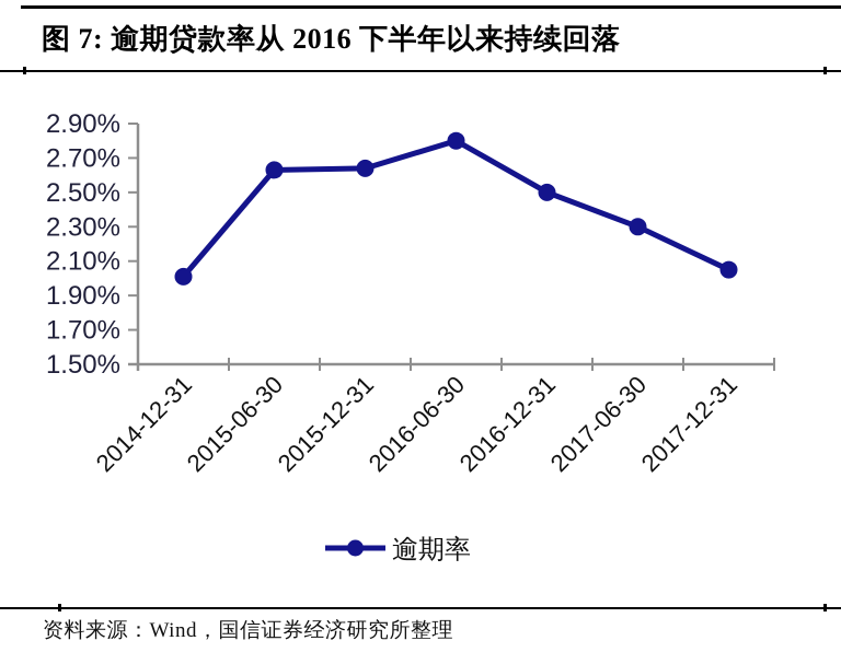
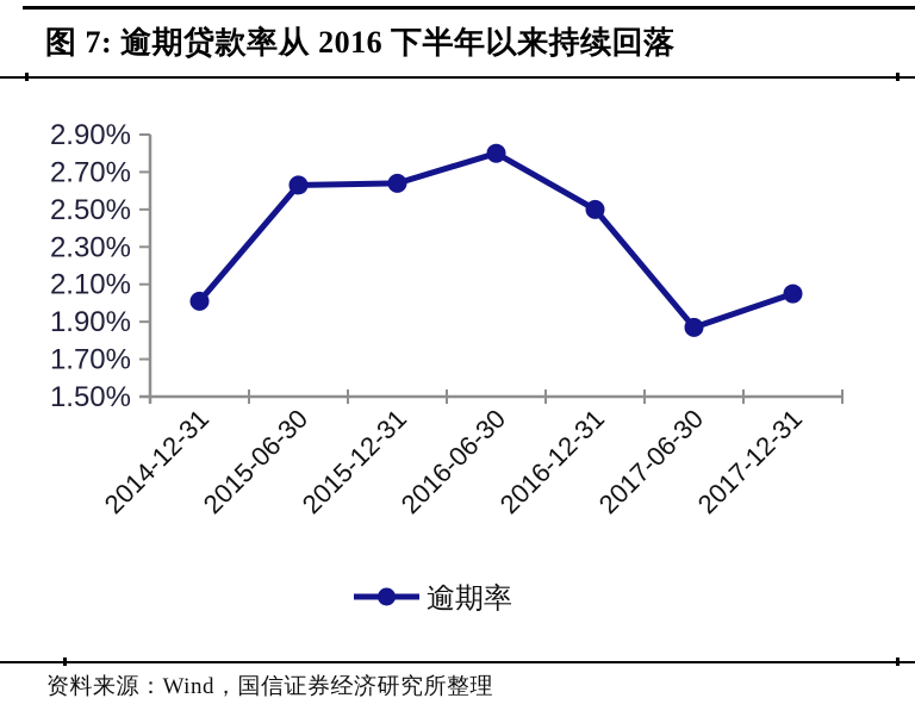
2017-06-30: 2.30% -> 1.87%
